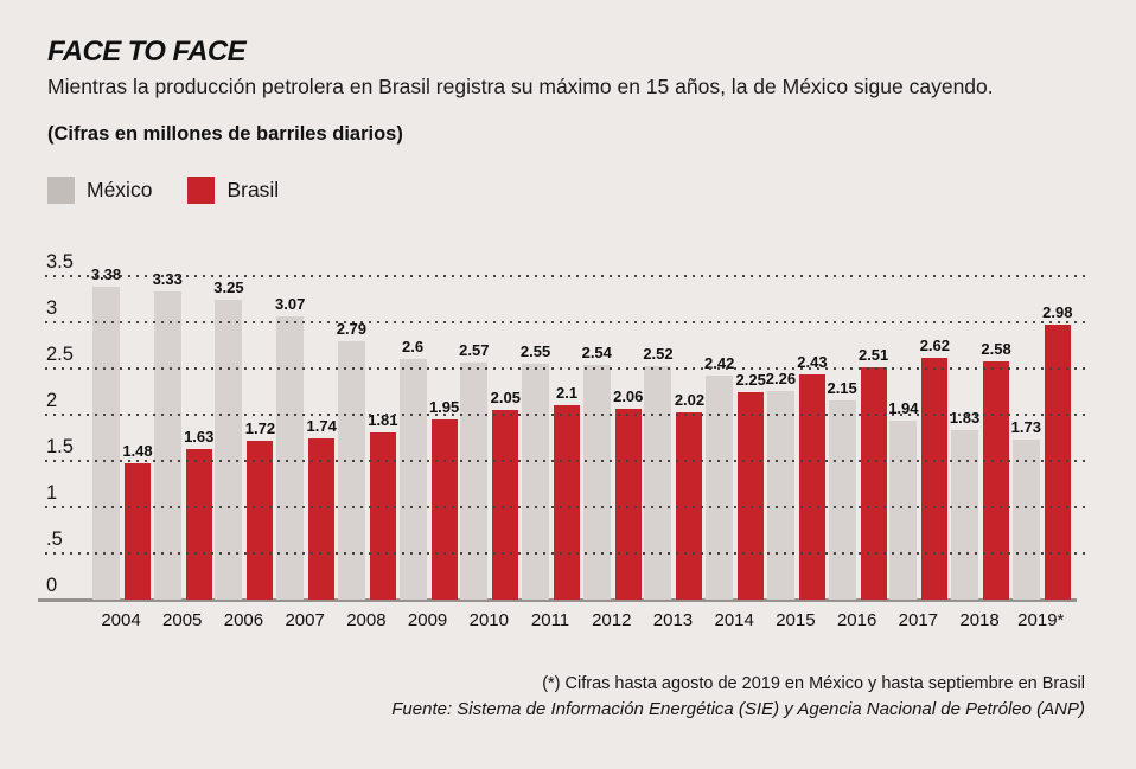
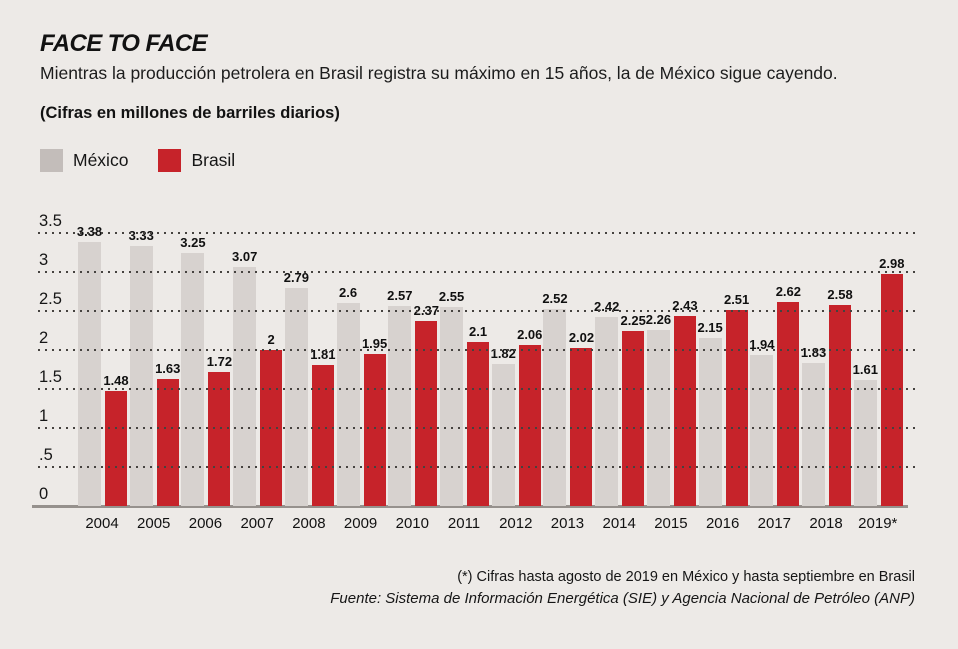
Brasil/2007: 1.74 -> 2
Brasil/2010: 2.05 -> 2.37
México/2012: 2.54 -> 1.82
México/2019*: 1.73 -> 1.61
